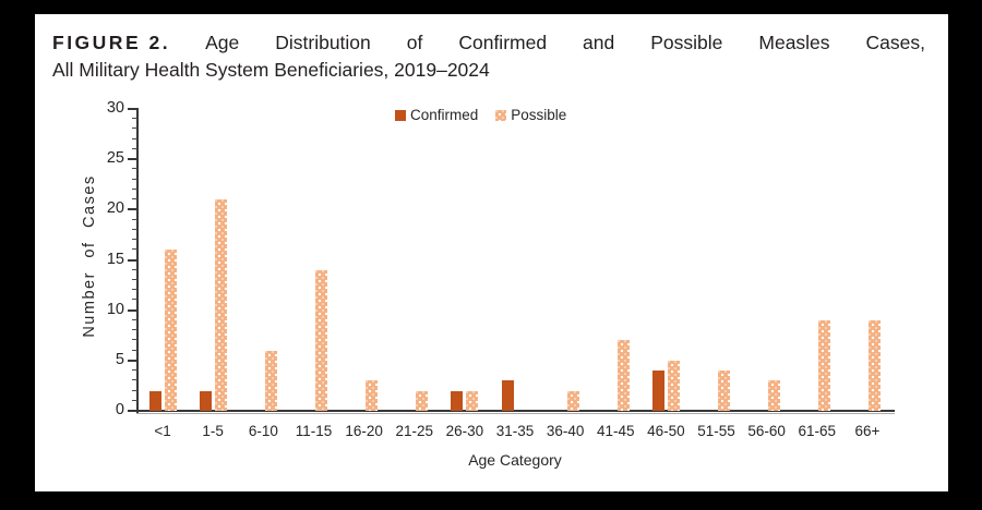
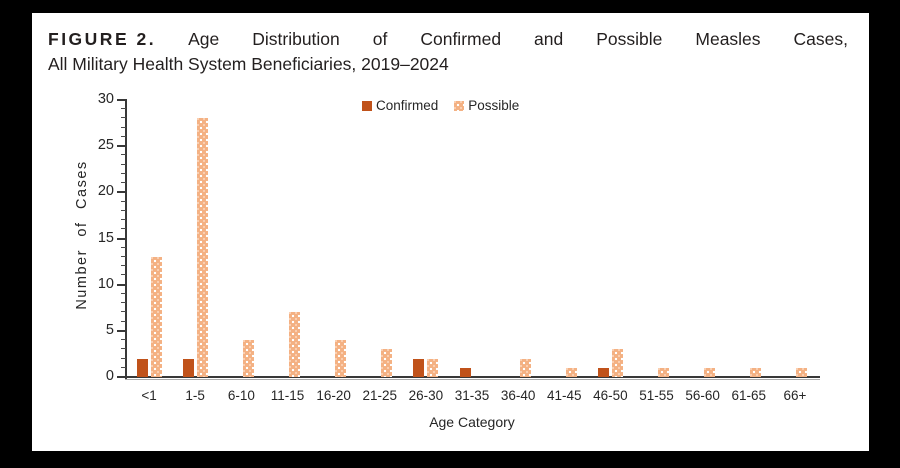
Possible/<1: 16 -> 13
Possible/1-5: 21 -> 28
Possible/6-10: 6 -> 4
Possible/11-15: 14 -> 7
Possible/16-20: 3 -> 4
Possible/21-25: 2 -> 3
Confirmed/31-35: 3 -> 1
Possible/41-45: 7 -> 1
Confirmed/46-50: 4 -> 1
Possible/46-50: 5 -> 3
Possible/51-55: 4 -> 1
Possible/56-60: 3 -> 1
Possible/61-65: 9 -> 1
Possible/66+: 9 -> 1
